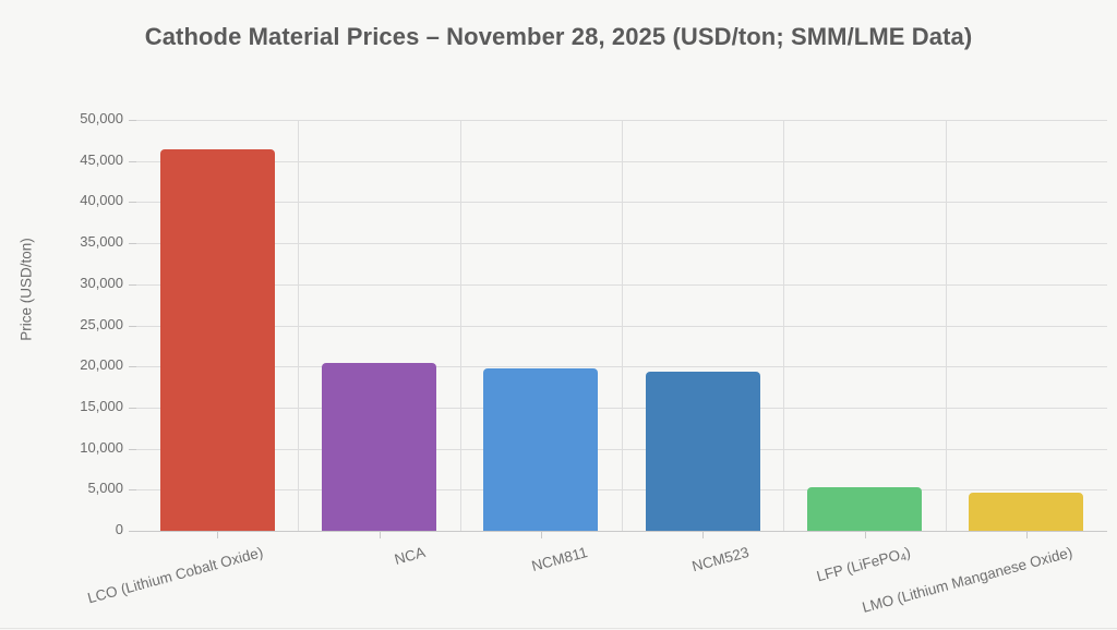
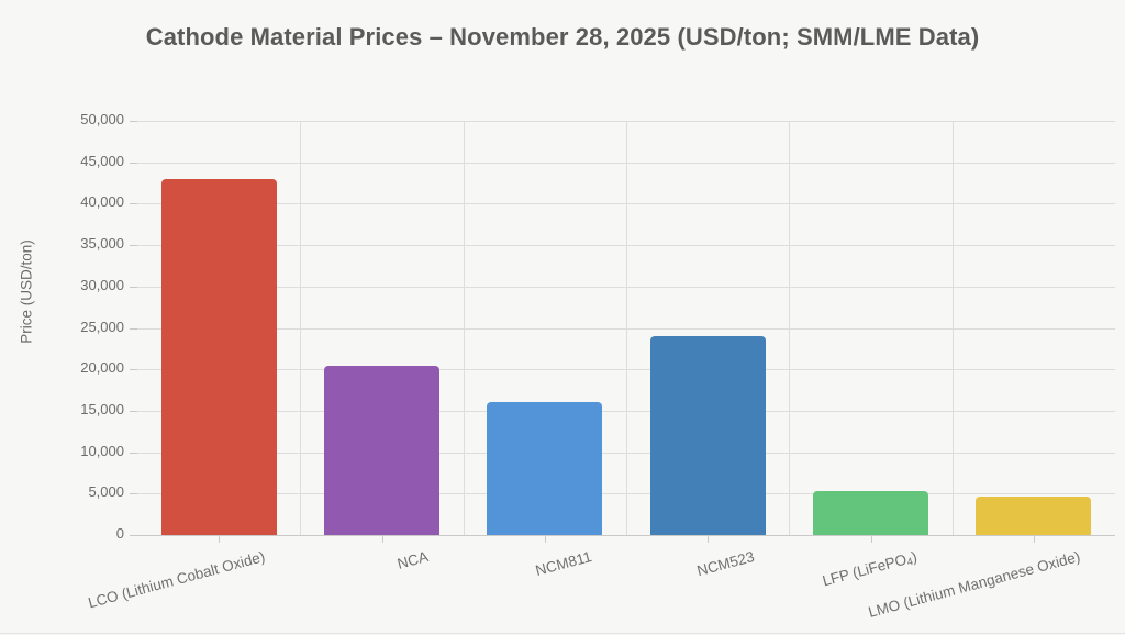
LCO (Lithium Cobalt Oxide): 46000 -> 43000
NCM811: 20000 -> 16000
NCM523: 19000 -> 24000
